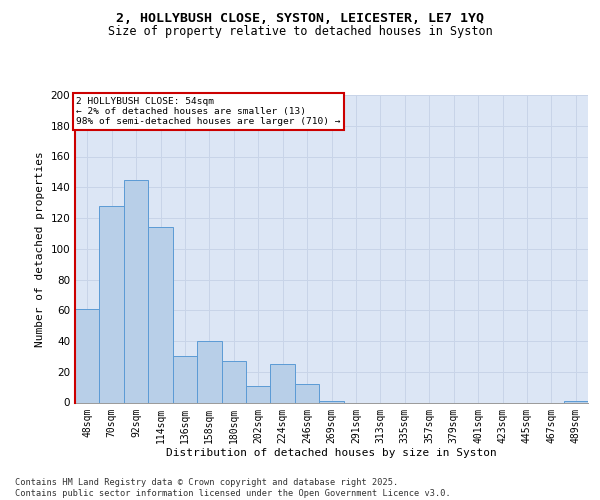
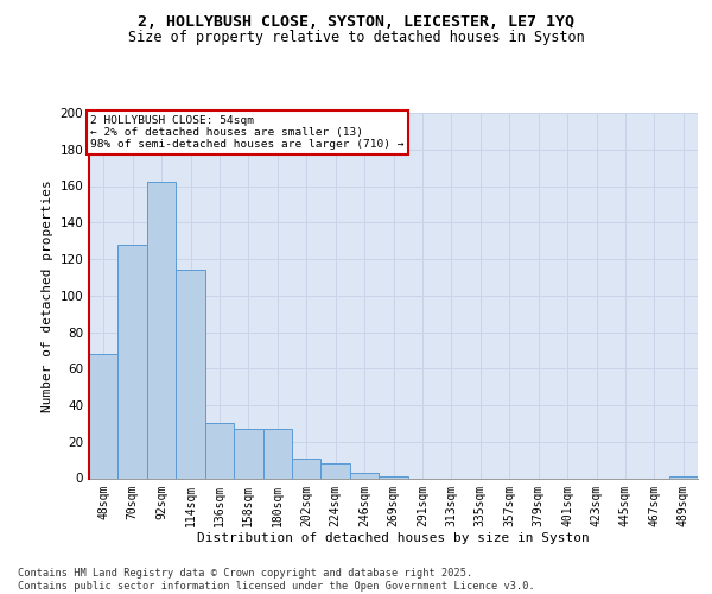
48sqm: 61 -> 68
92sqm: 145 -> 162
158sqm: 40 -> 27
224sqm: 25 -> 8
246sqm: 12 -> 3
